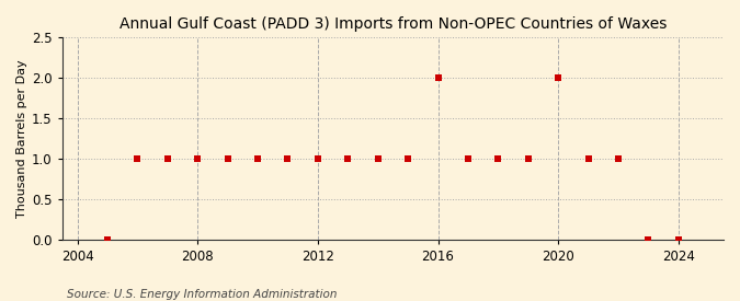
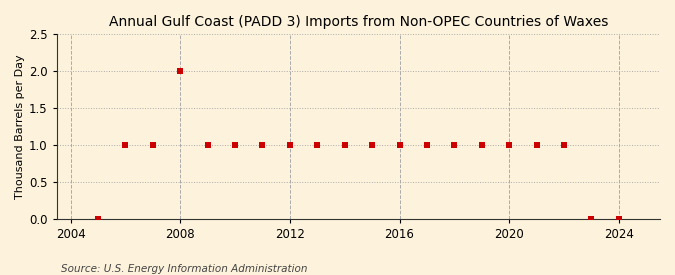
2008: 1 -> 2
2016: 2 -> 1
2020: 2 -> 1
